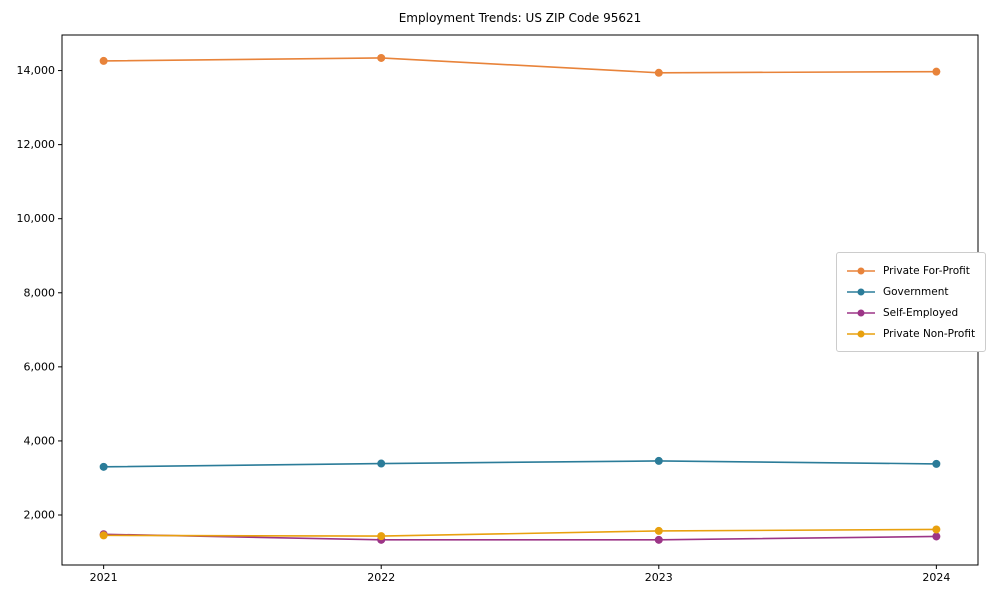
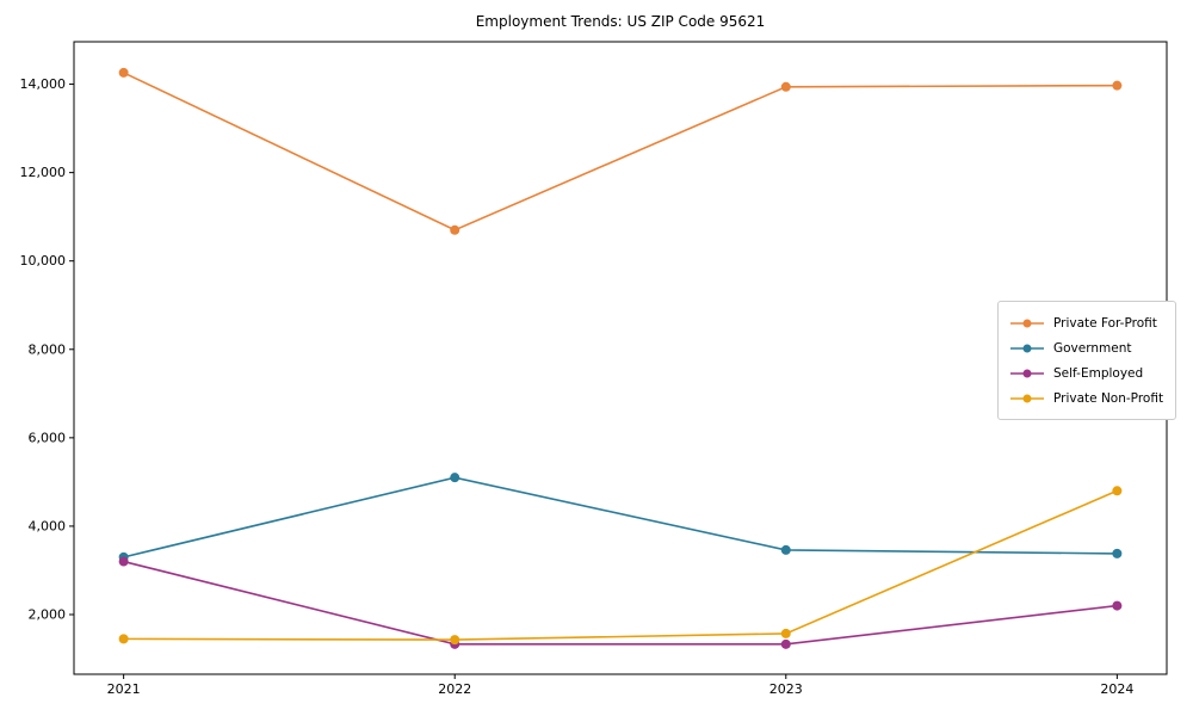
Self-Employed/2021: 1500 -> 3200
Private For-Profit/2022: 14300 -> 10700
Government/2022: 3400 -> 5100
Self-Employed/2024: 1400 -> 2200
Private Non-Profit/2024: 1600 -> 4800
